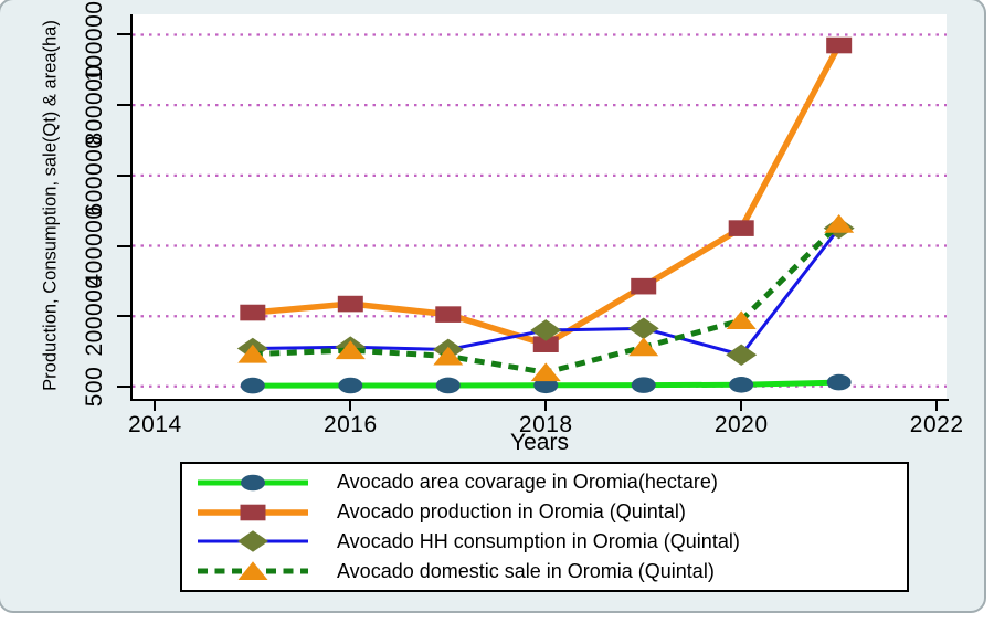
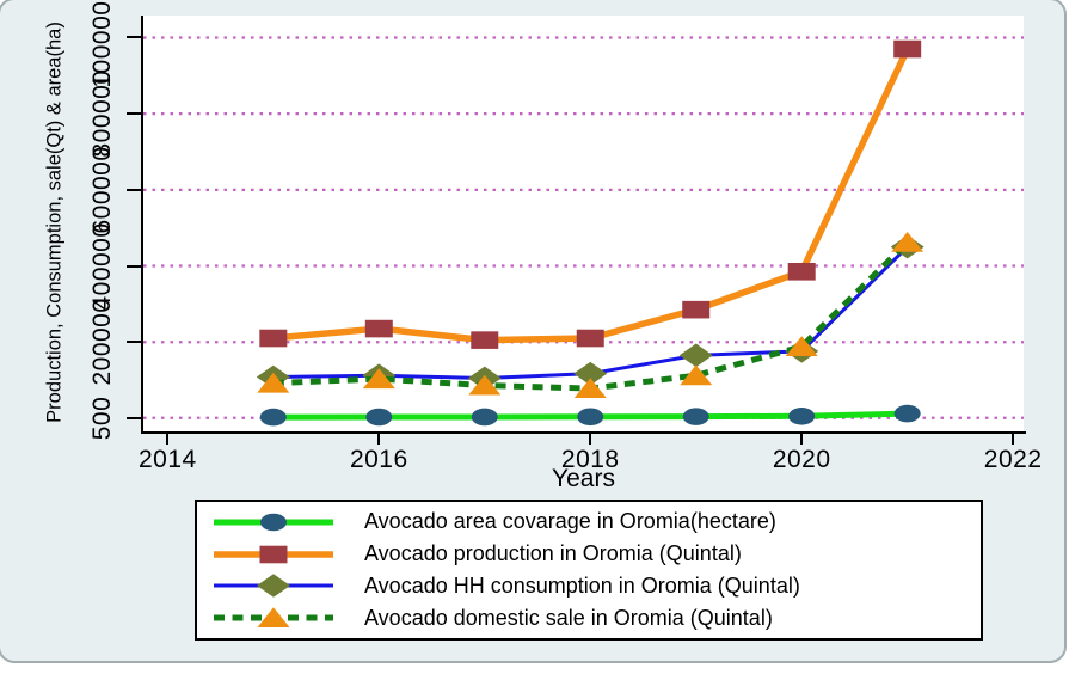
Avocado production in Oromia (Quintal)/2018: 120000 -> 210000
Avocado HH consumption in Oromia (Quintal)/2018: 160000 -> 120000
Avocado domestic sale in Oromia (Quintal)/2018: 40000 -> 80000
Avocado production in Oromia (Quintal)/2020: 450000 -> 380000
Avocado HH consumption in Oromia (Quintal)/2020: 90000 -> 180000
